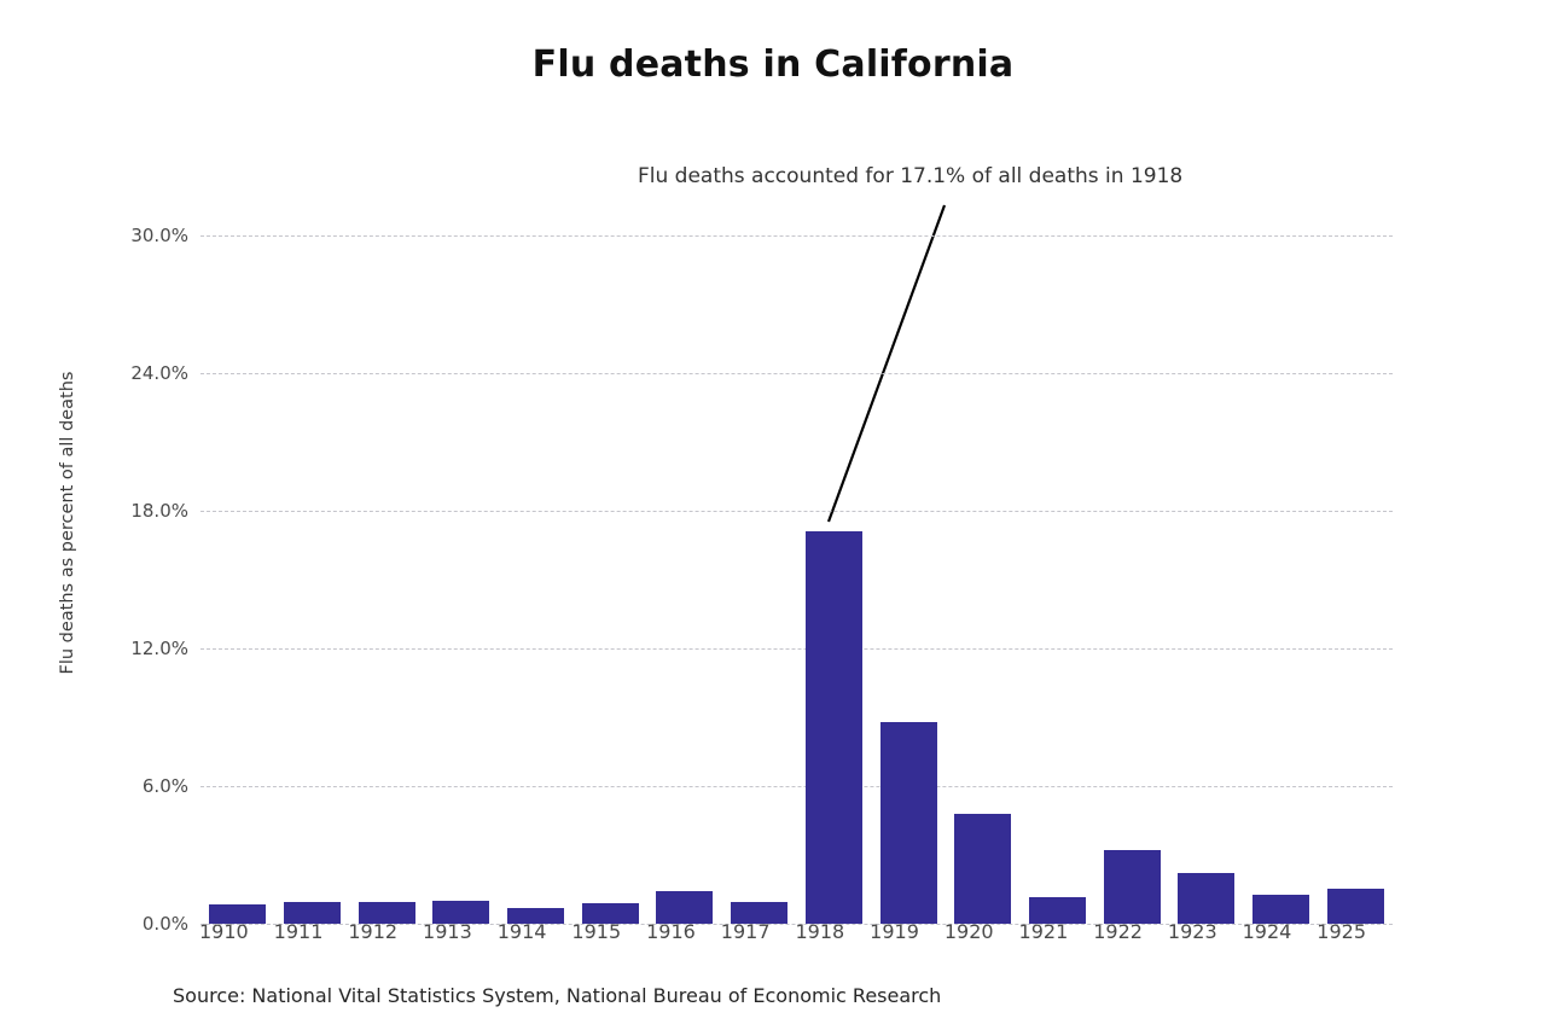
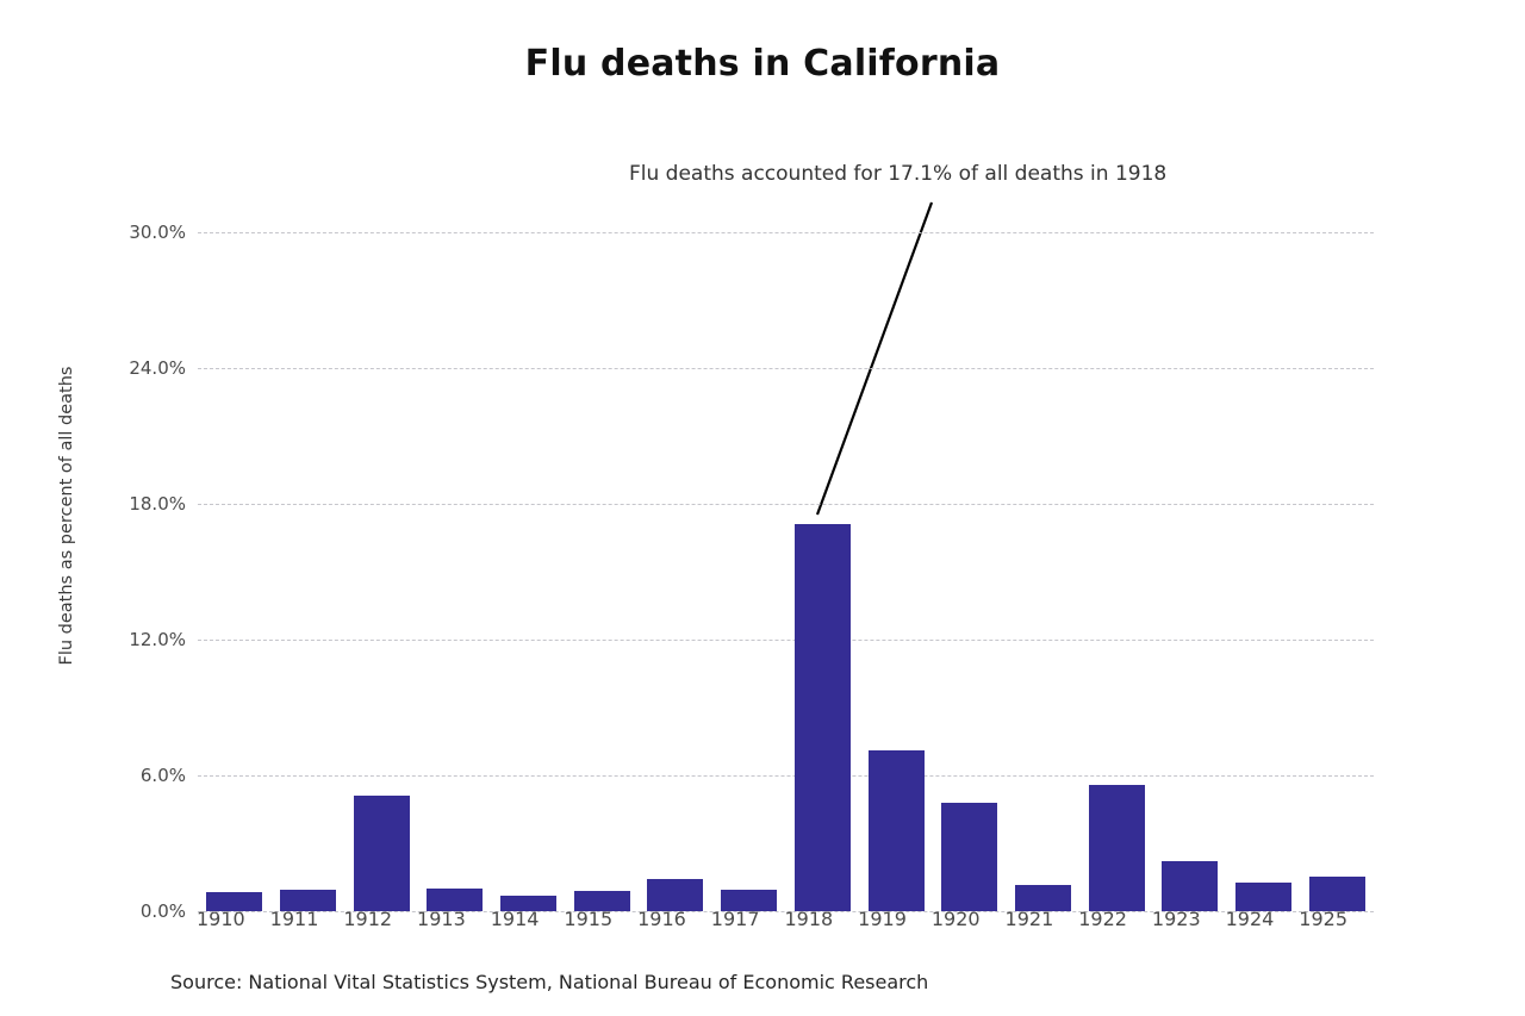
1912: 0.9% -> 5.1%
1919: 8.8% -> 7.1%
1922: 3.2% -> 5.6%
